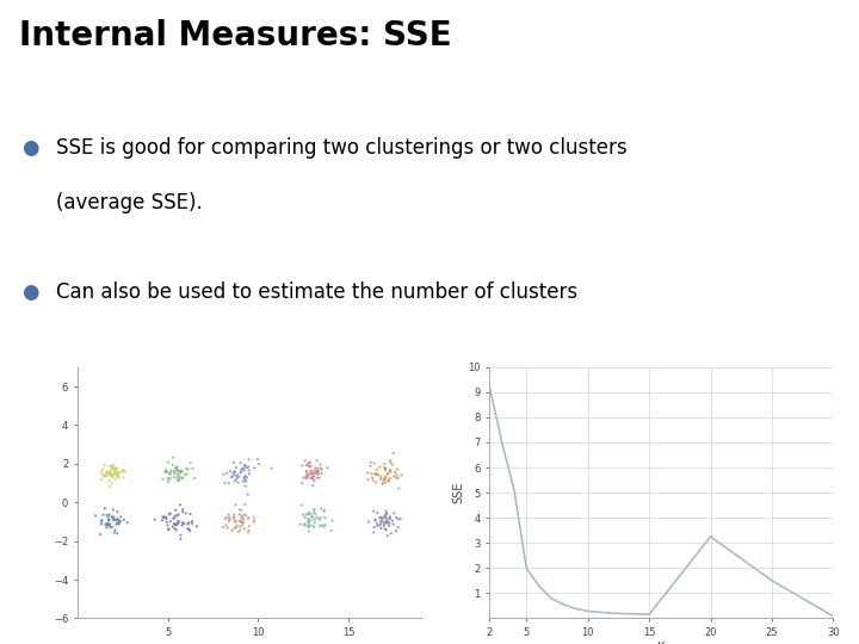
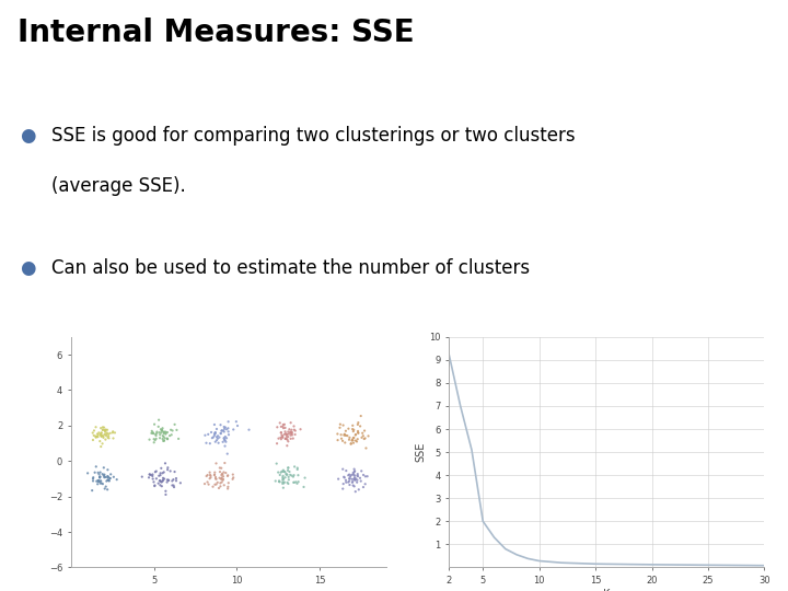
20: 3.25 -> 0.12
25: 1.50 -> 0.10
